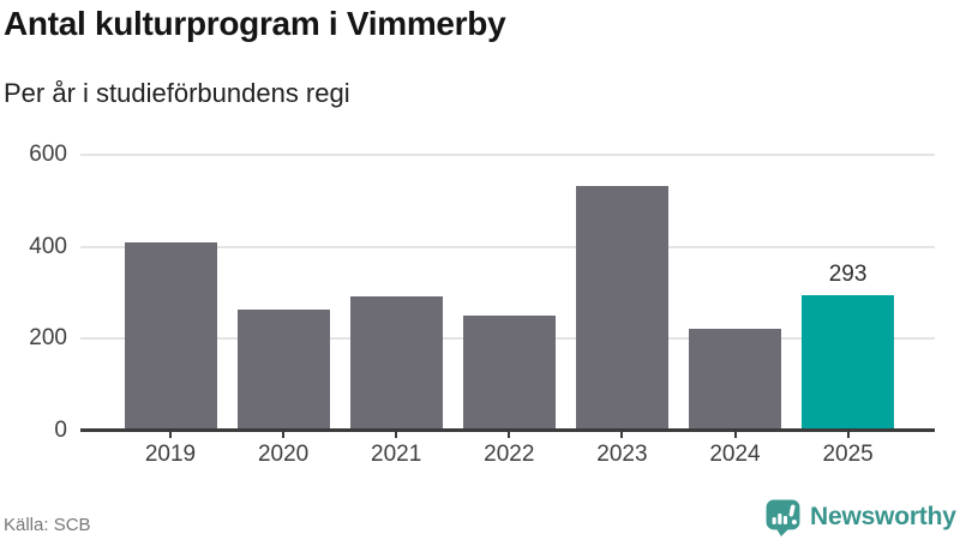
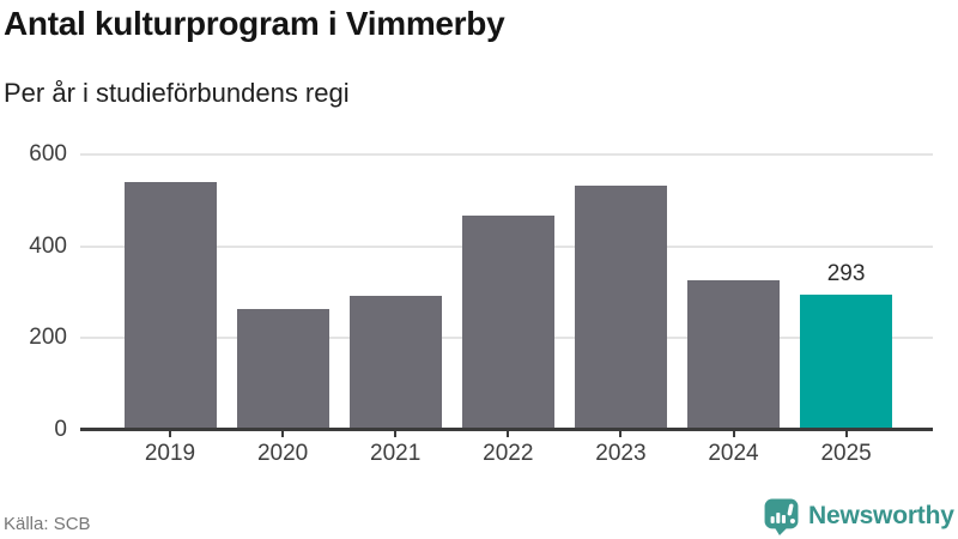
2019: 410 -> 540
2022: 250 -> 470
2024: 220 -> 330
